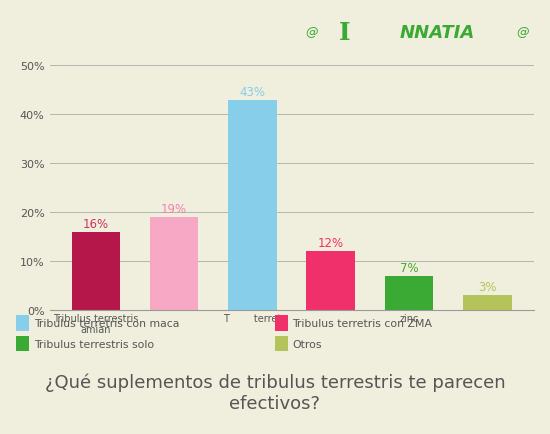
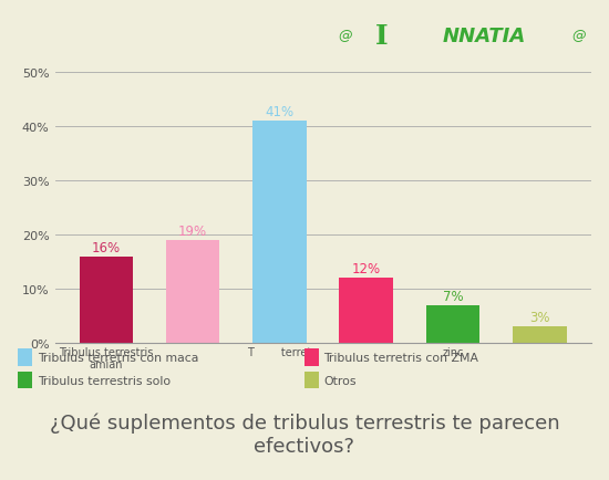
T terret: 43% -> 41%
